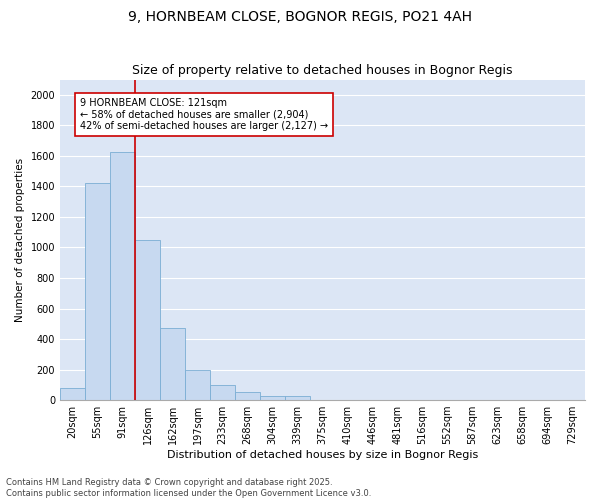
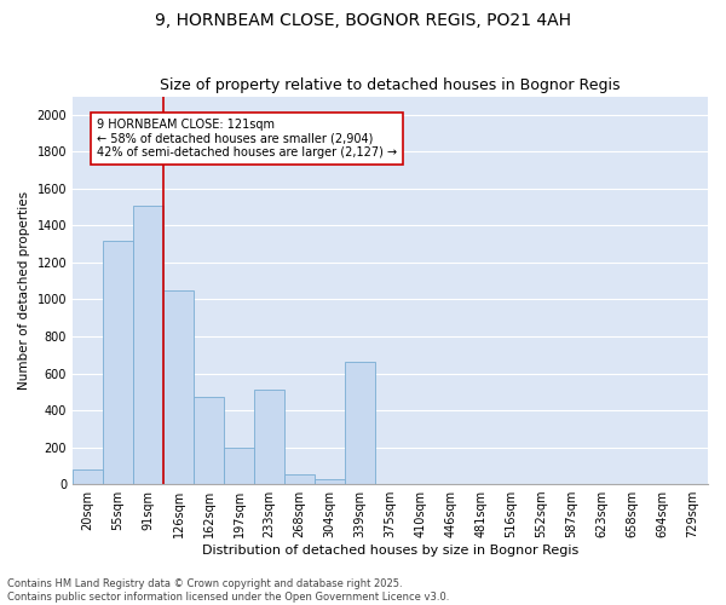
55sqm: 1420 -> 1320
91sqm: 1620 -> 1510
233sqm: 100 -> 510
339sqm: 30 -> 660
